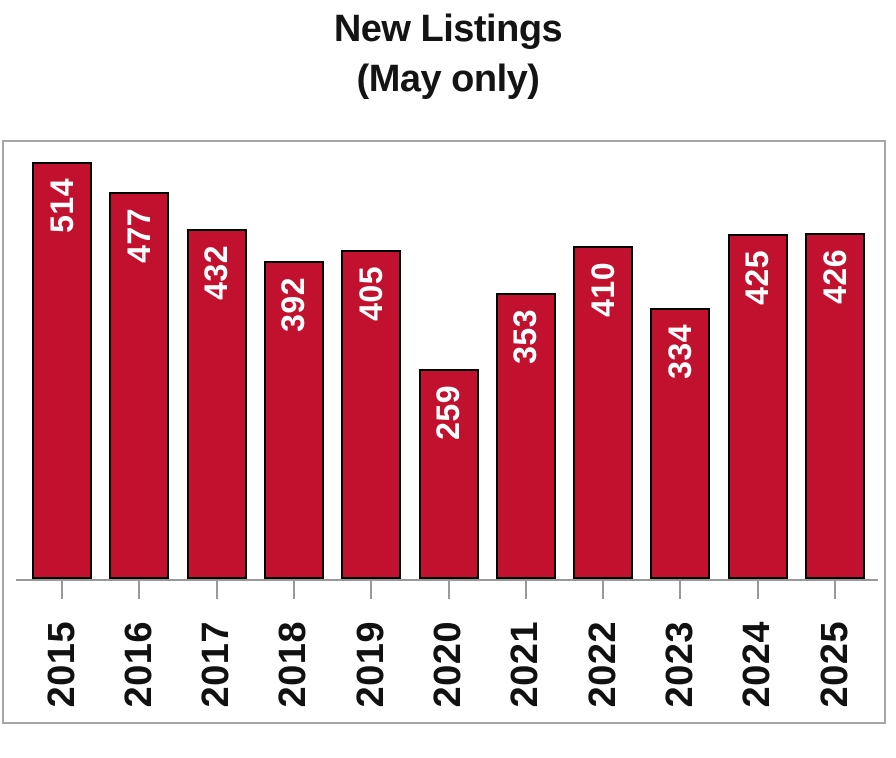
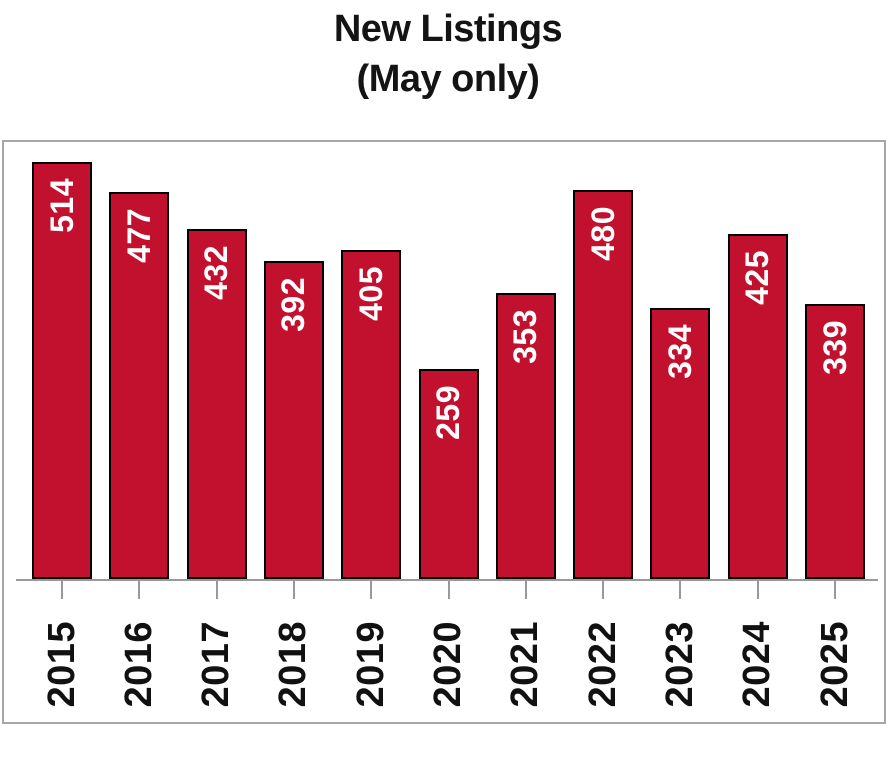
2022: 410 -> 480
2025: 426 -> 339
